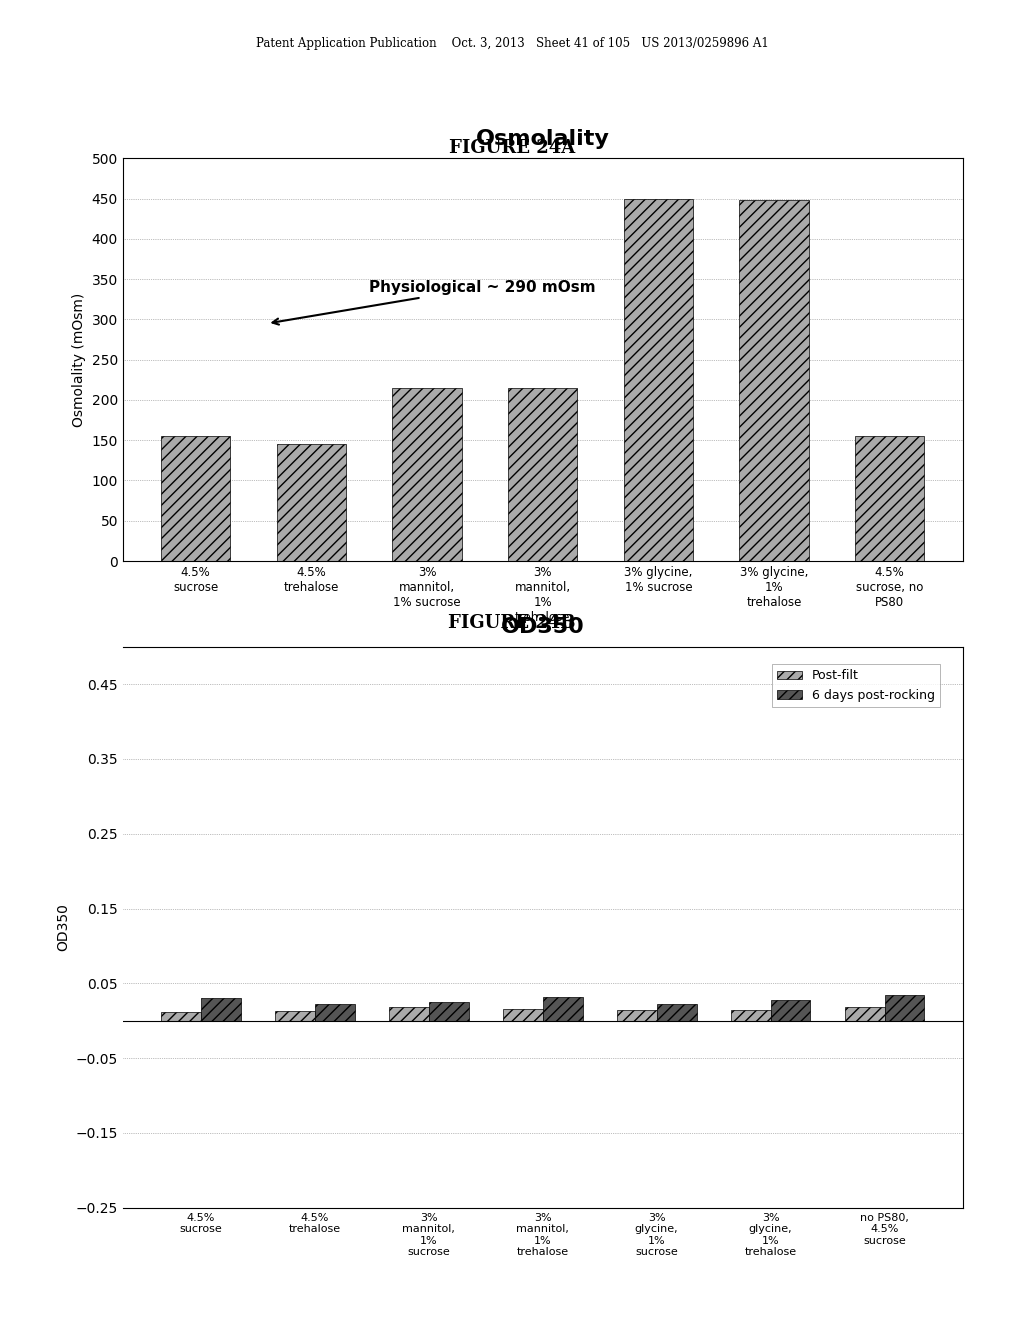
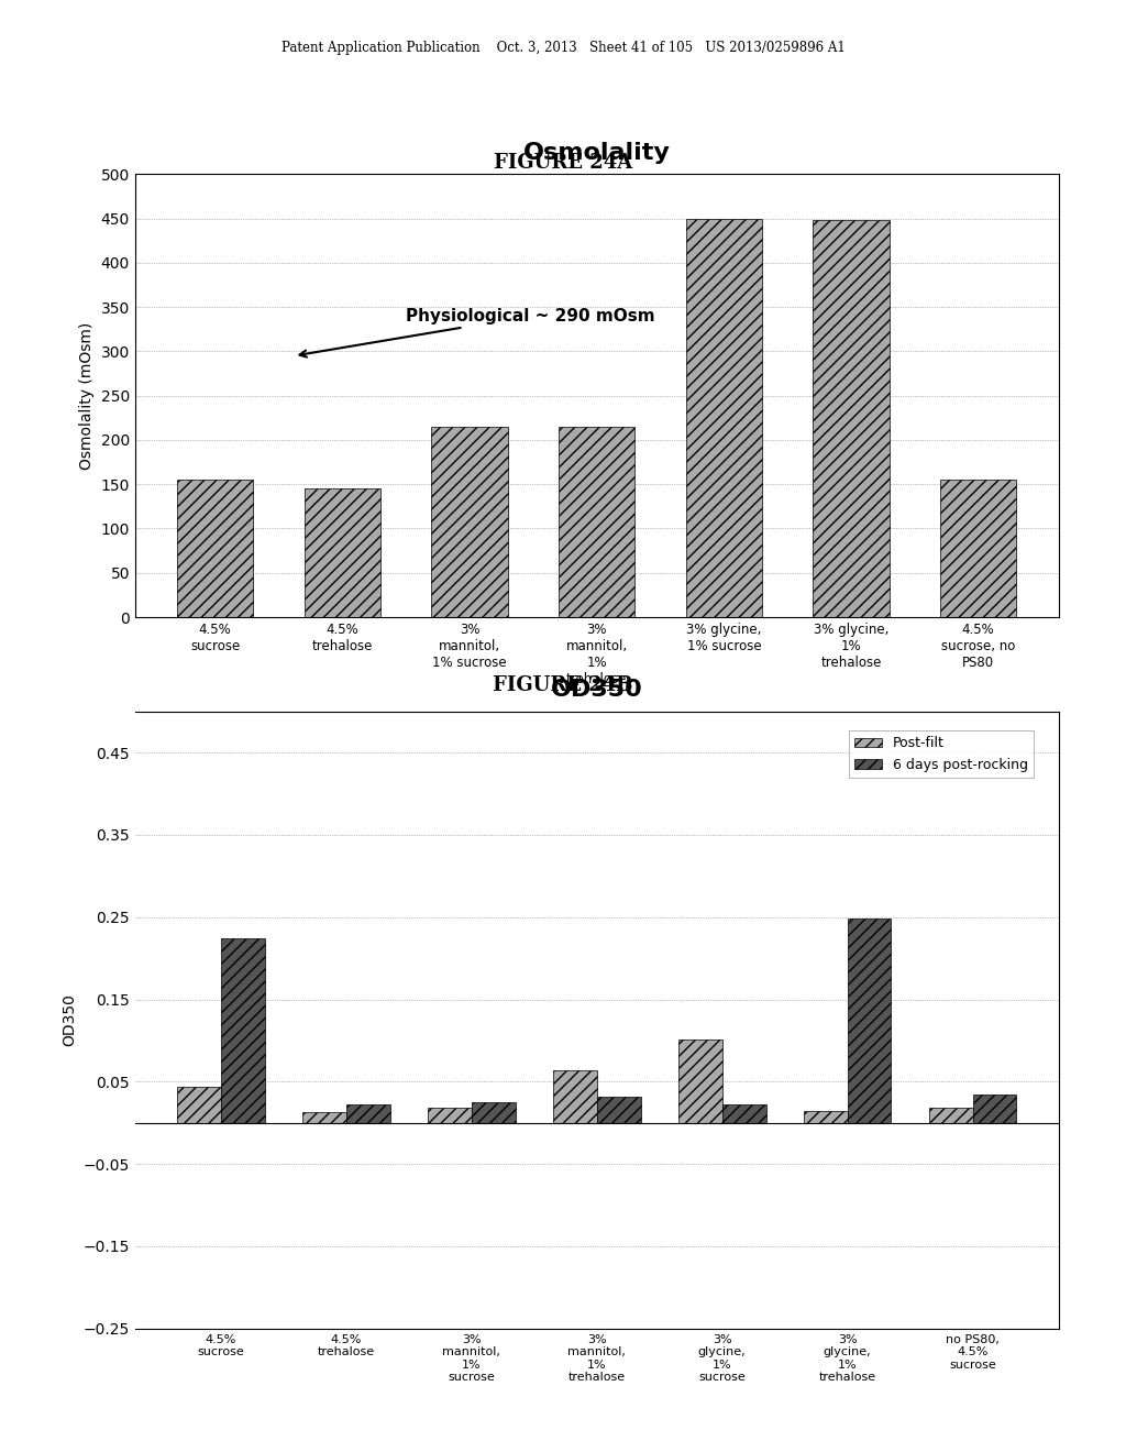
OD350/Post-filt/4.5% sucrose: 0.012 -> 0.044
OD350/6 days post-rocking/4.5% sucrose: 0.030 -> 0.224
OD350/Post-filt/3% mannitol, 1% trehalose: 0.016 -> 0.064
OD350/Post-filt/3% glycine, 1% sucrose: 0.015 -> 0.102
OD350/6 days post-rocking/3% glycine, 1% trehalose: 0.028 -> 0.248
